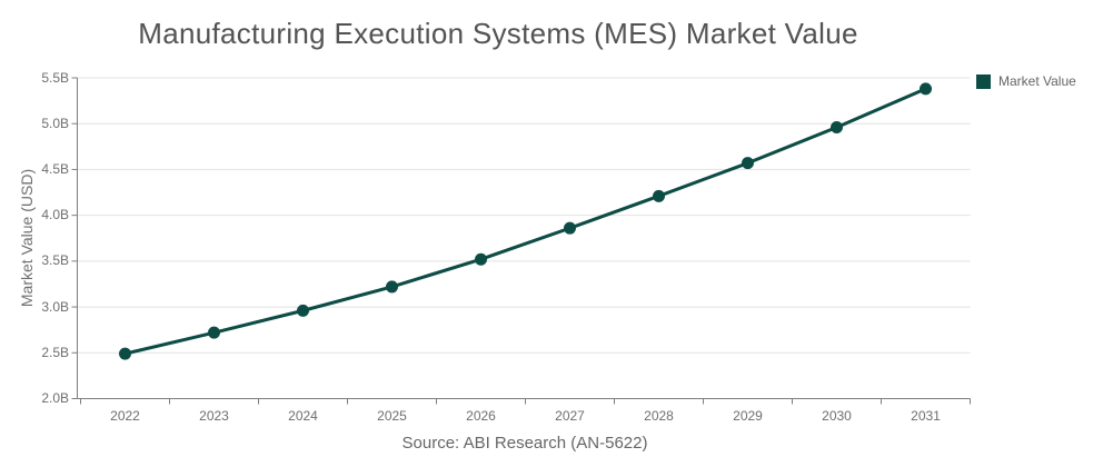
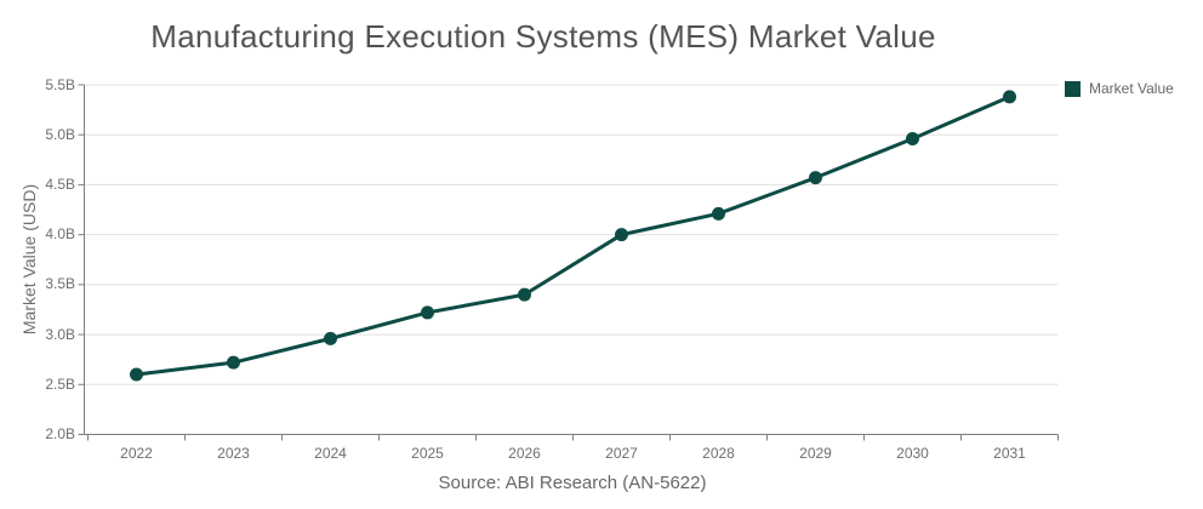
2022: 2.5B -> 2.6B
2026: 3.5B -> 3.4B
2027: 3.9B -> 4.0B
